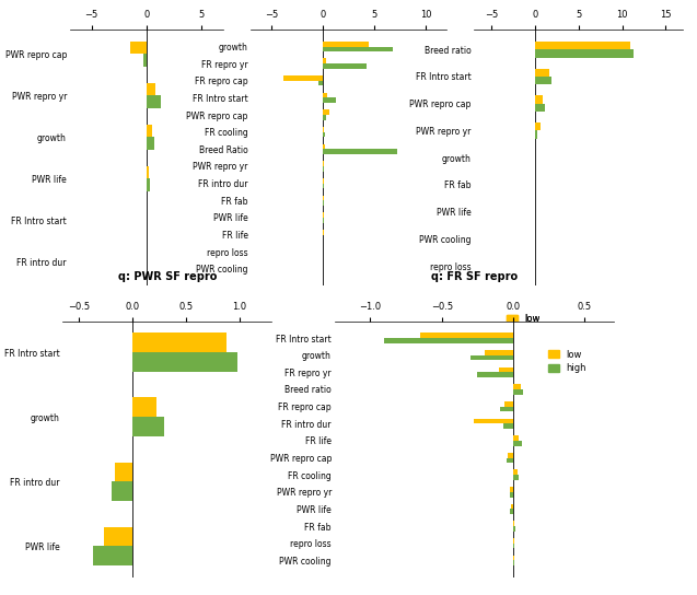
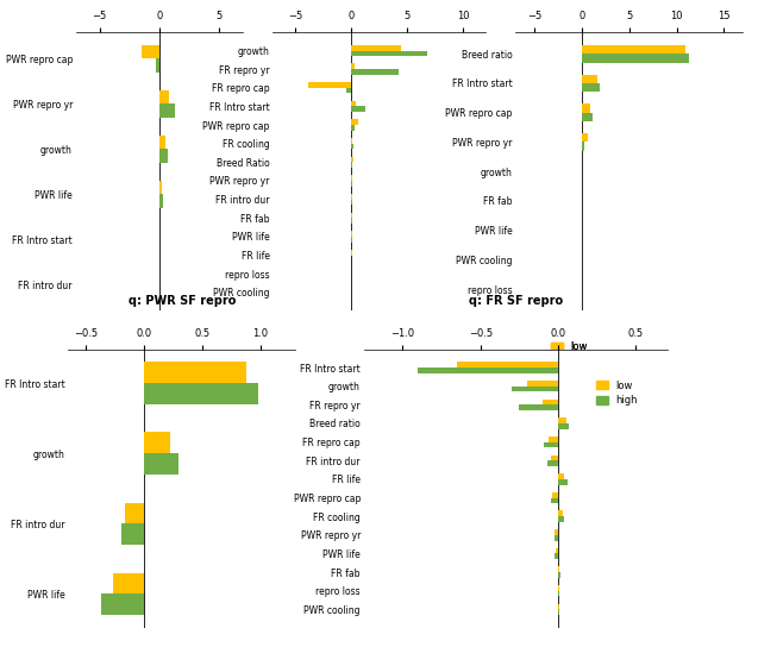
high/Breed Ratio: 7.2 -> 0.1
q: FR SF repro/low/FR intro dur: -0.28 -> -0.05
